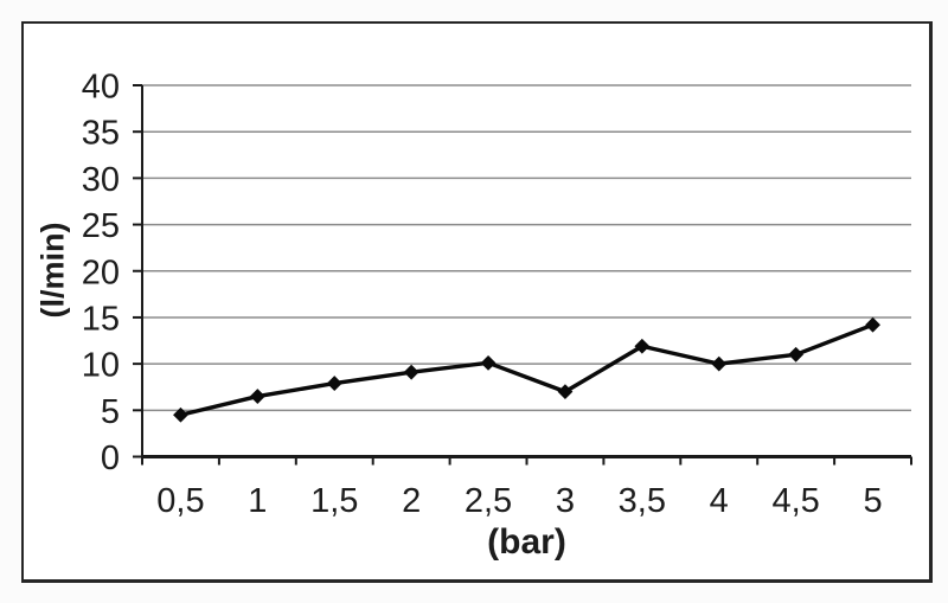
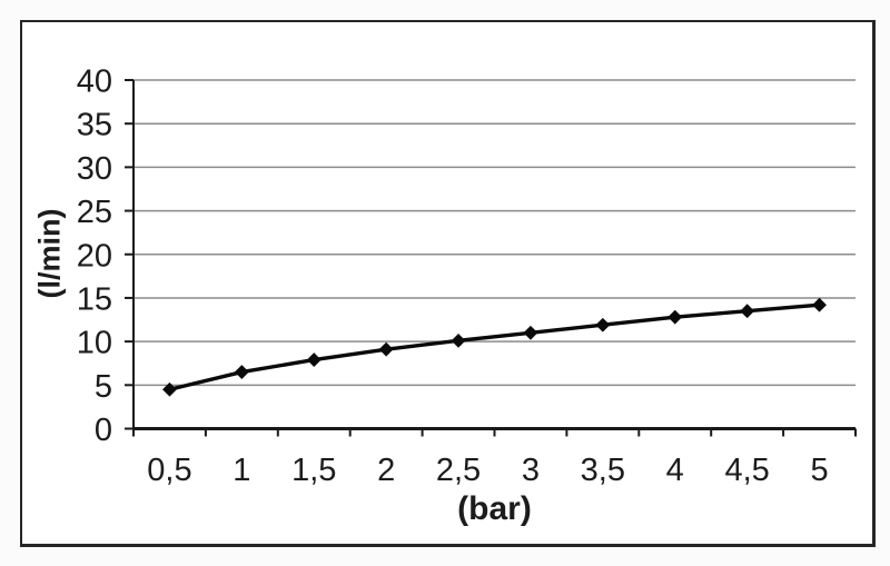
3: 7 -> 11
4: 10 -> 13
4,5: 11 -> 14
